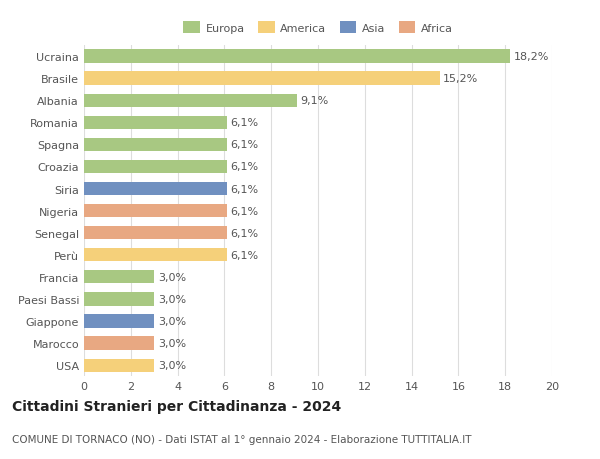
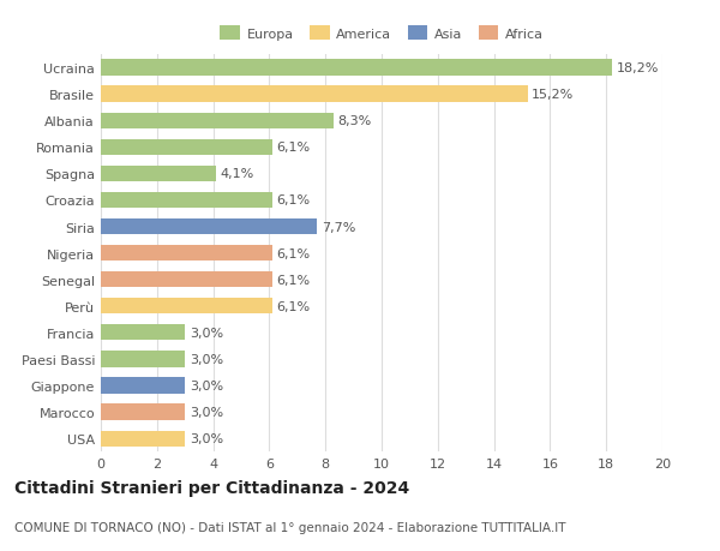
Albania: 9,1% -> 8,3%
Spagna: 6,1% -> 4,1%
Siria: 6,1% -> 7,7%
